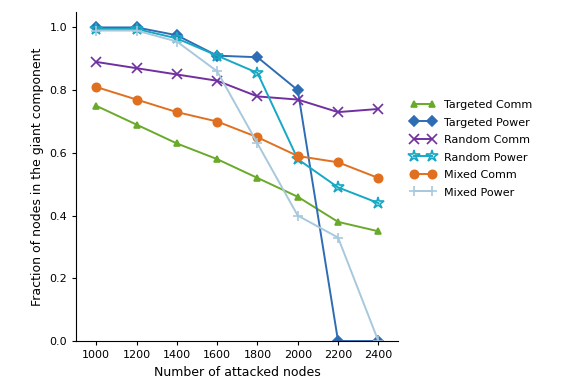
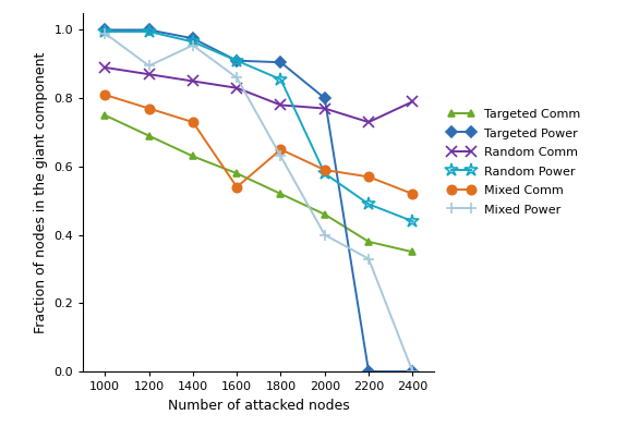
Mixed Power/1200: 0.990 -> 0.895
Mixed Comm/1600: 0.70 -> 0.54
Random Comm/2400: 0.74 -> 0.79
